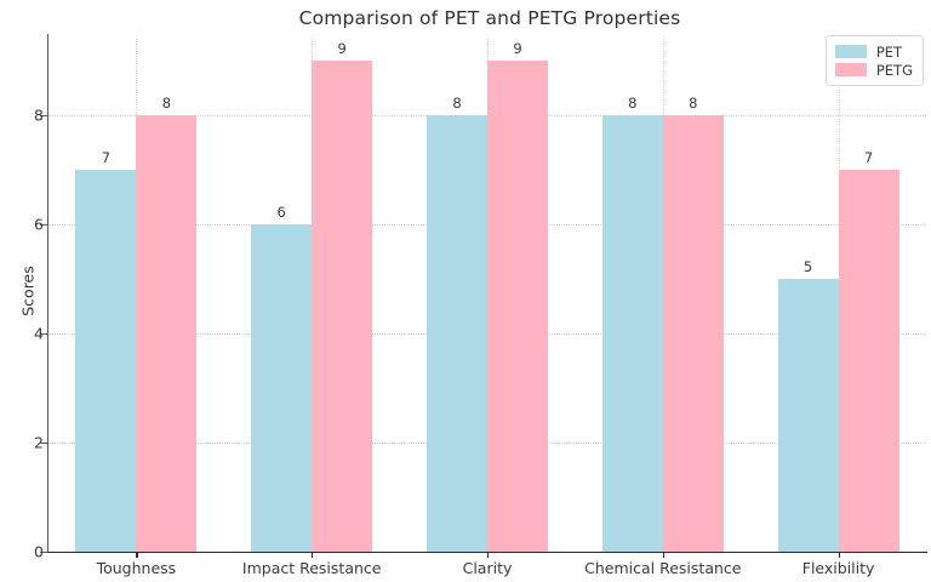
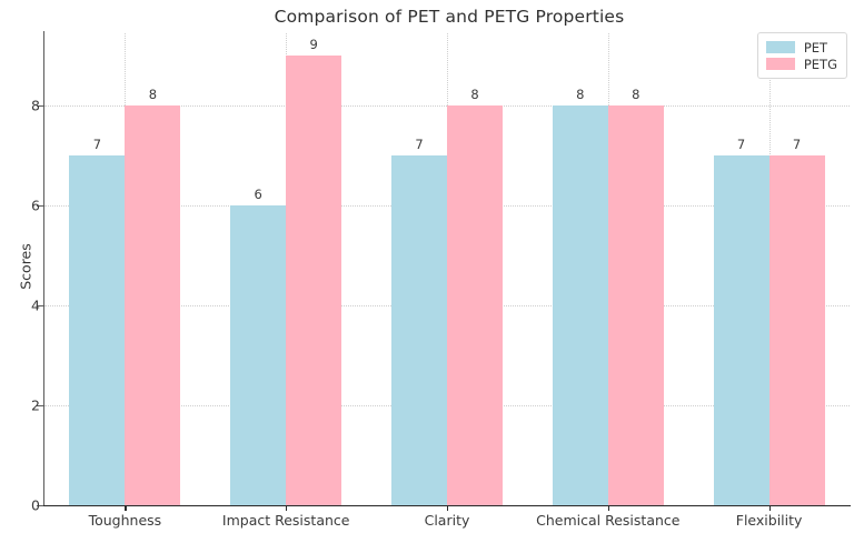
PET/Clarity: 8 -> 7
PETG/Clarity: 9 -> 8
PET/Flexibility: 5 -> 7
